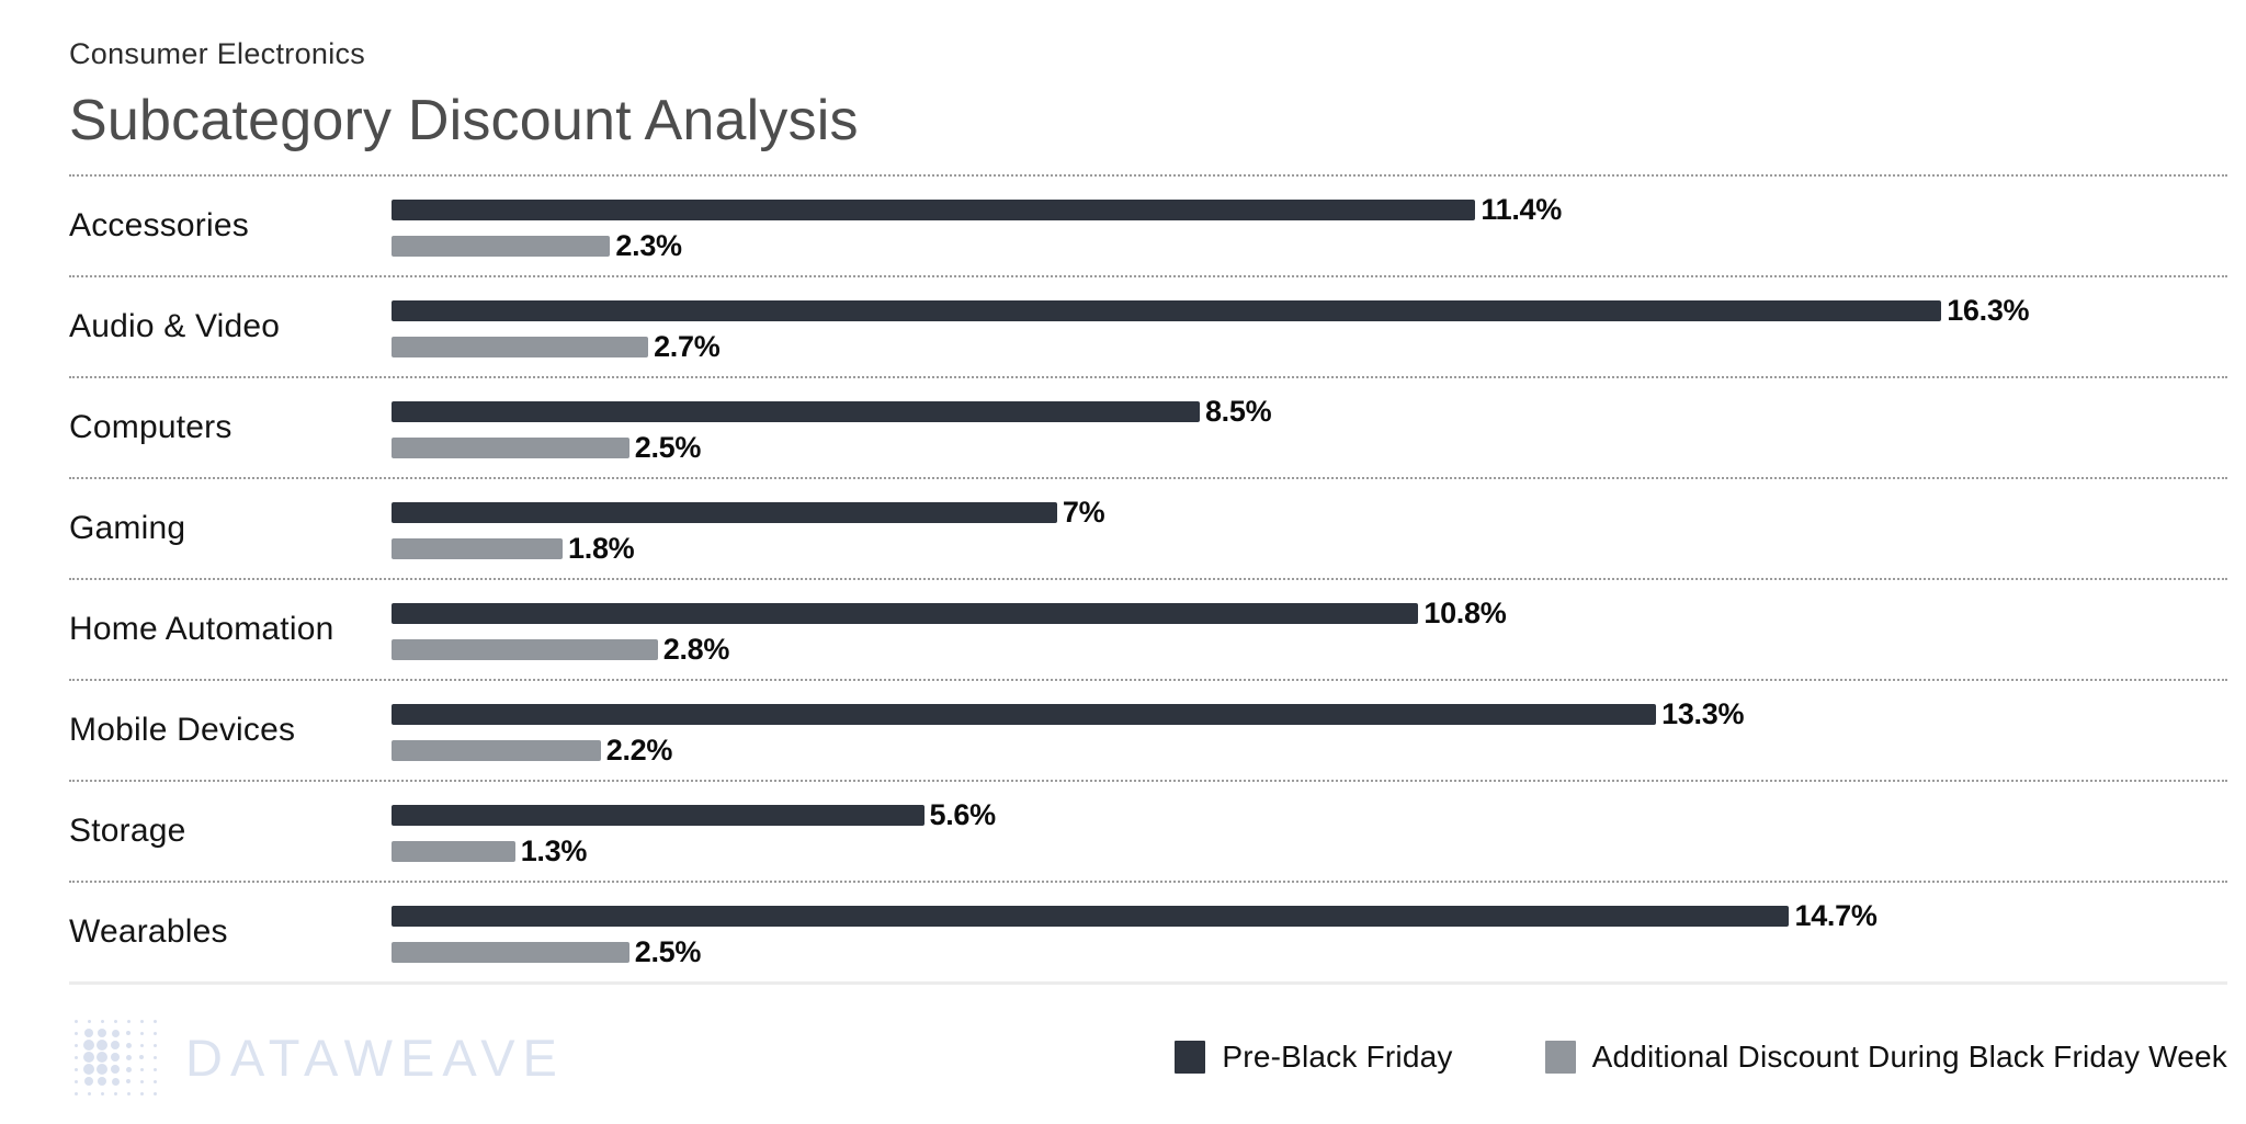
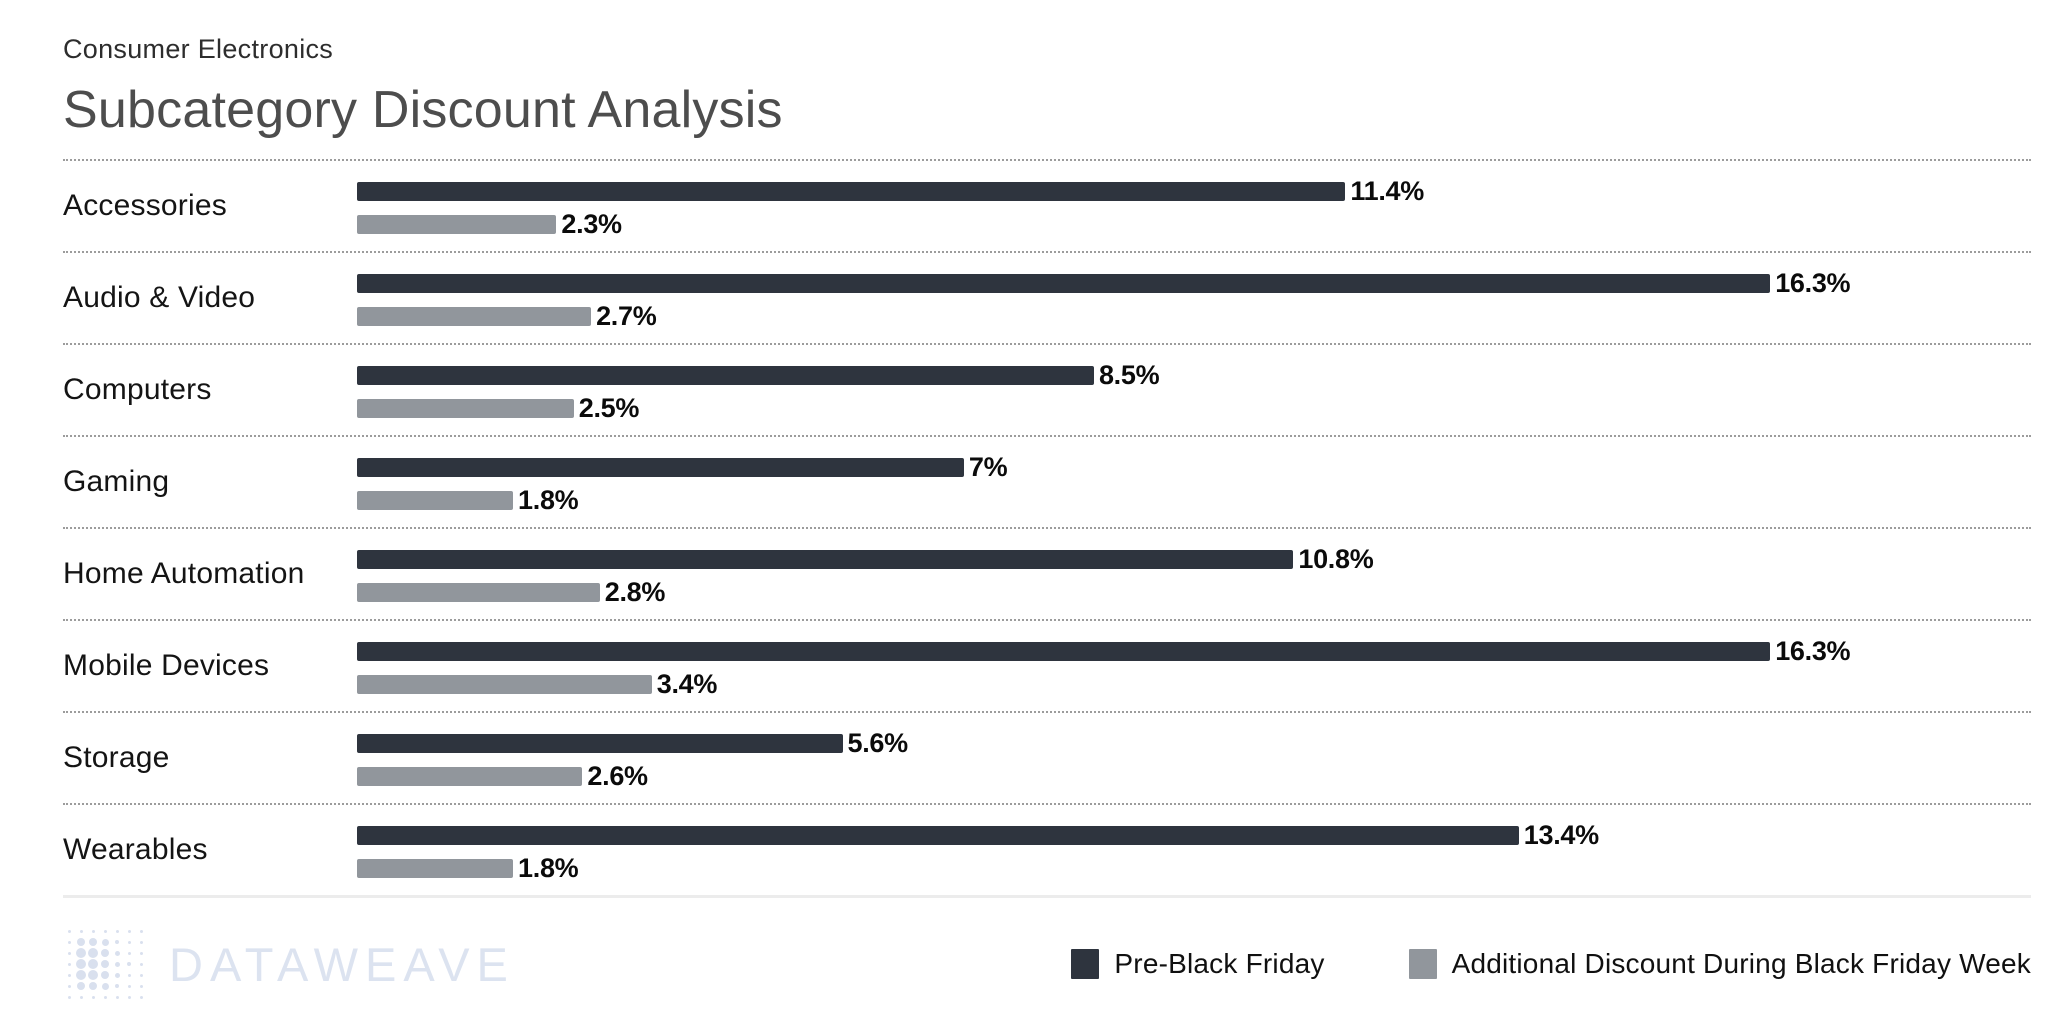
Pre-Black Friday/Mobile Devices: 13.3% -> 16.3%
Additional Discount During Black Friday Week/Mobile Devices: 2.2% -> 3.4%
Additional Discount During Black Friday Week/Storage: 1.3% -> 2.6%
Pre-Black Friday/Wearables: 14.7% -> 13.4%
Additional Discount During Black Friday Week/Wearables: 2.5% -> 1.8%
